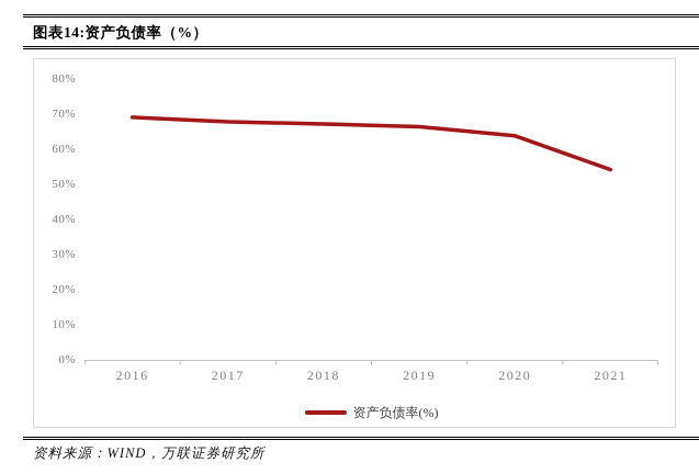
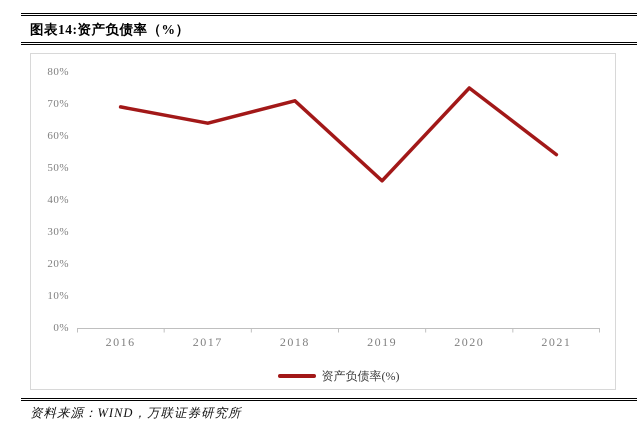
2017: 68% -> 64%
2018: 67% -> 71%
2019: 66% -> 46%
2020: 64% -> 75%
